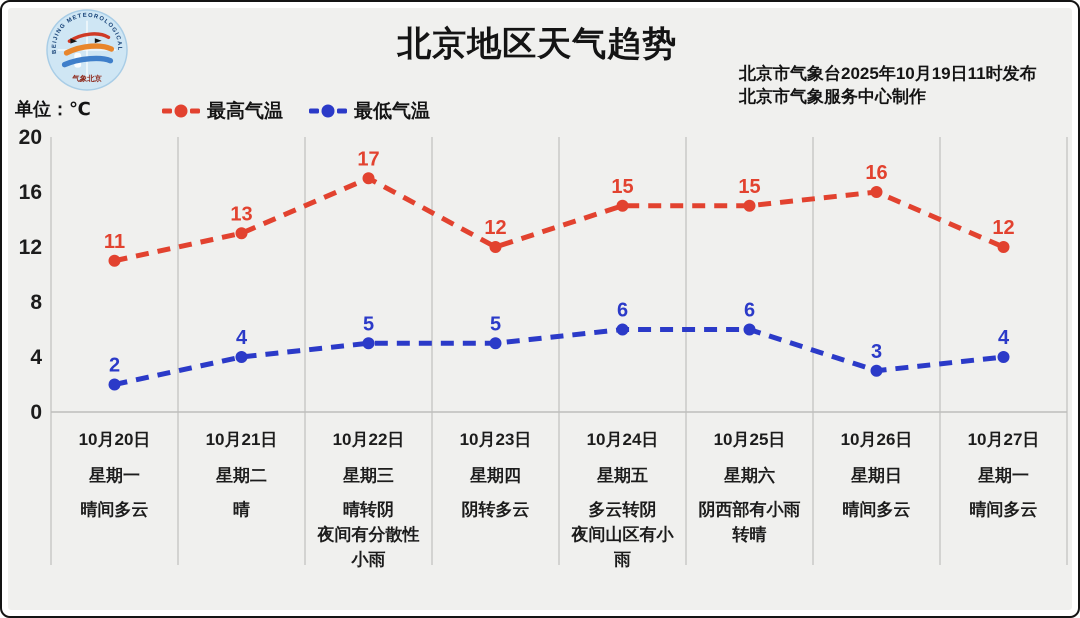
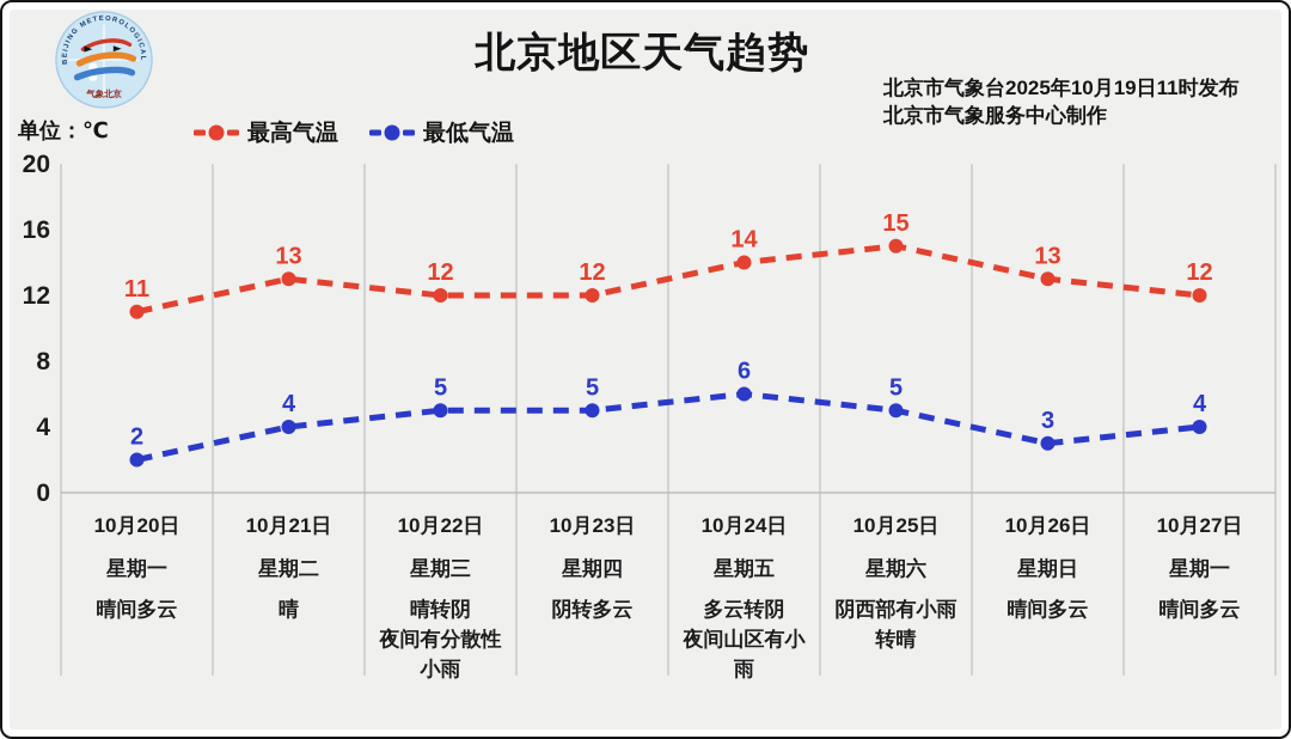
最高气温/10月22日: 17 -> 12
最高气温/10月24日: 15 -> 14
最低气温/10月25日: 6 -> 5
最高气温/10月26日: 16 -> 13
